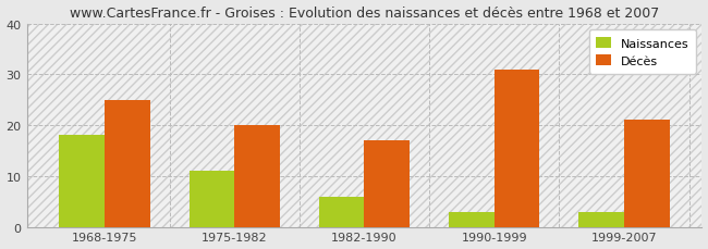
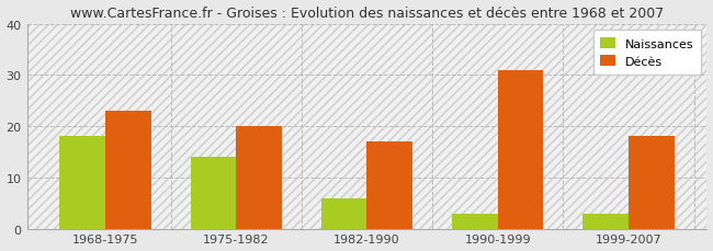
Décès/1968-1975: 25 -> 23
Naissances/1975-1982: 11 -> 14
Décès/1999-2007: 21 -> 18
